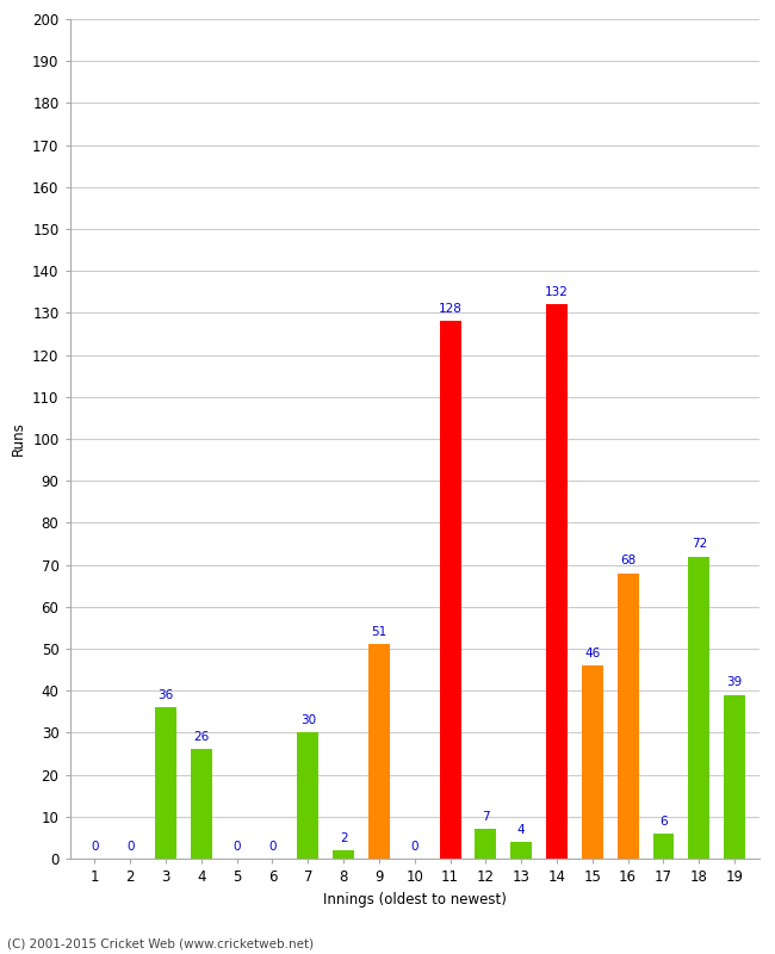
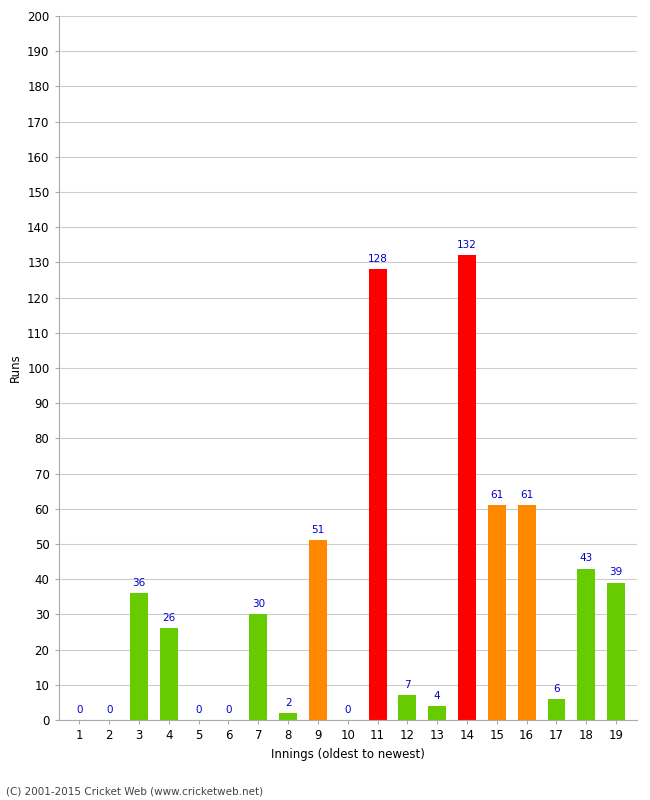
15: 46 -> 61
16: 68 -> 61
18: 72 -> 43
